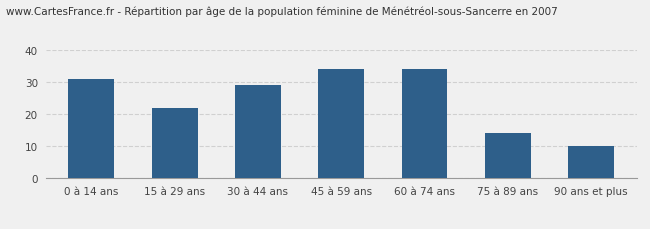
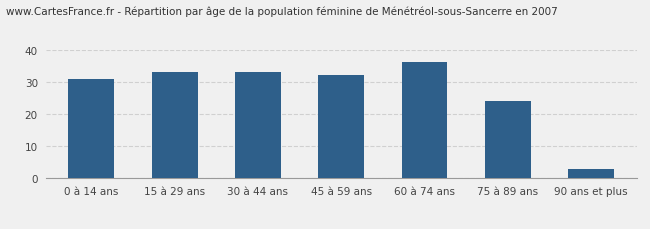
15 à 29 ans: 22 -> 33
30 à 44 ans: 29 -> 33
45 à 59 ans: 34 -> 32
60 à 74 ans: 34 -> 36
75 à 89 ans: 14 -> 24
90 ans et plus: 10 -> 3
